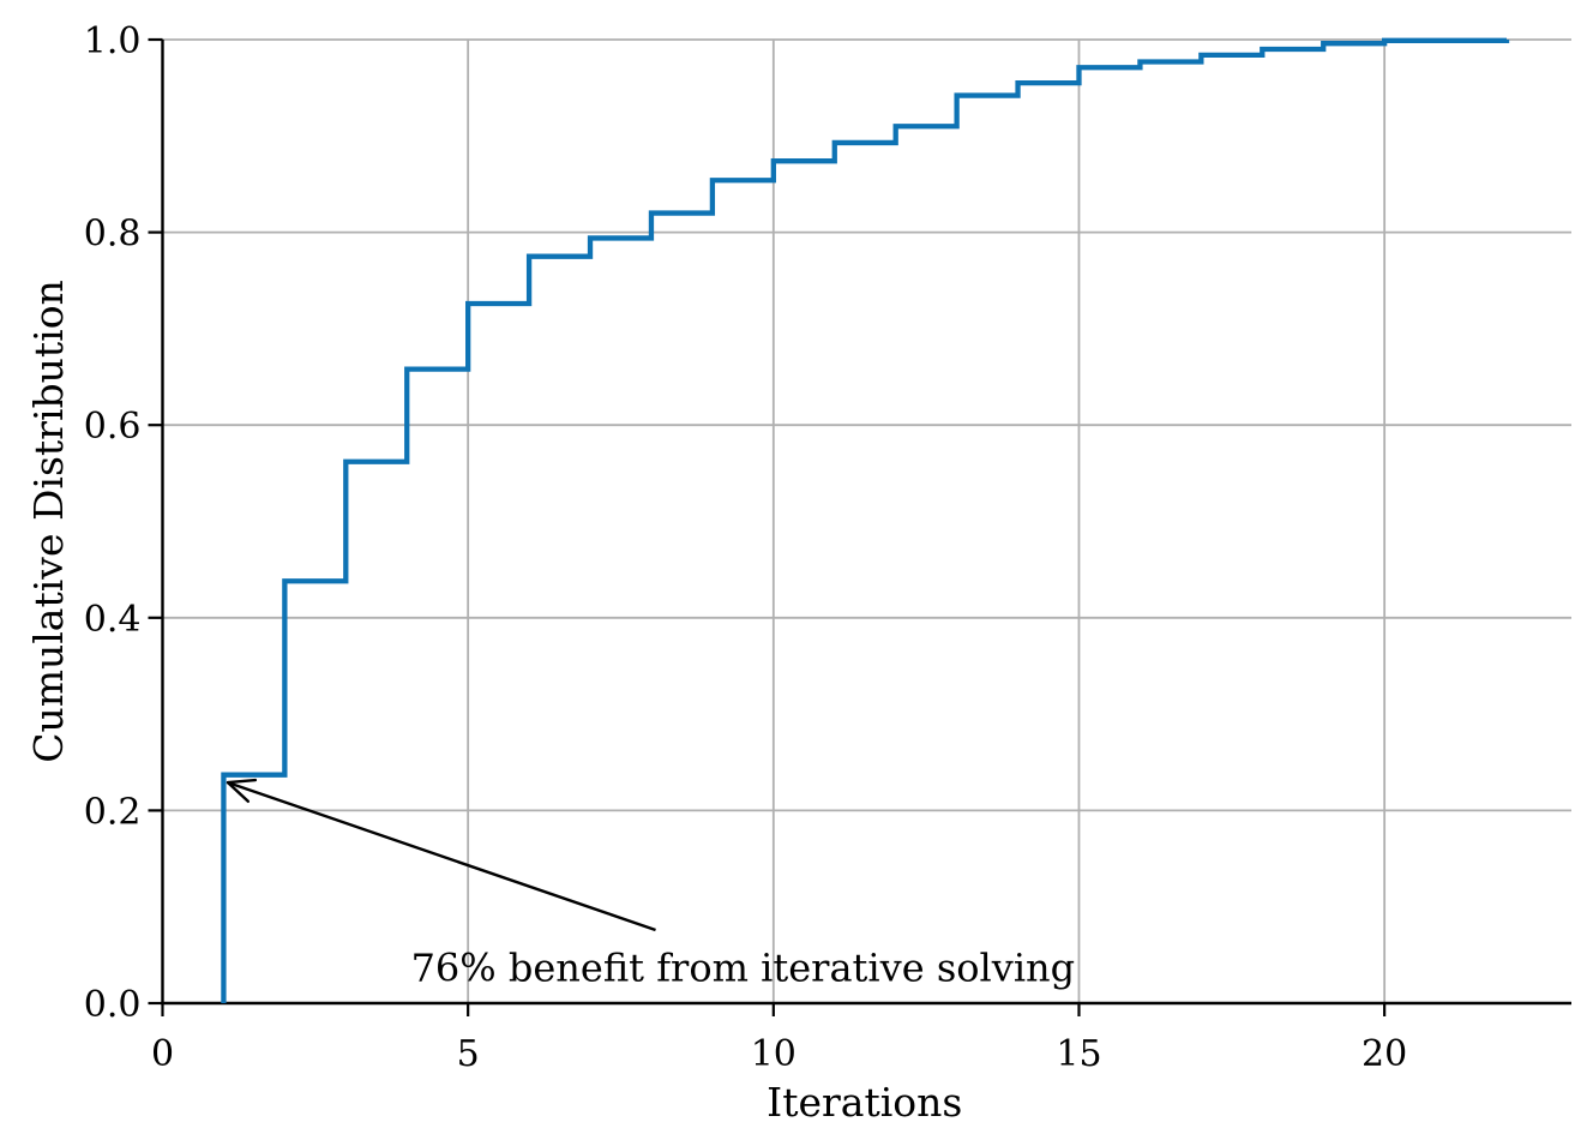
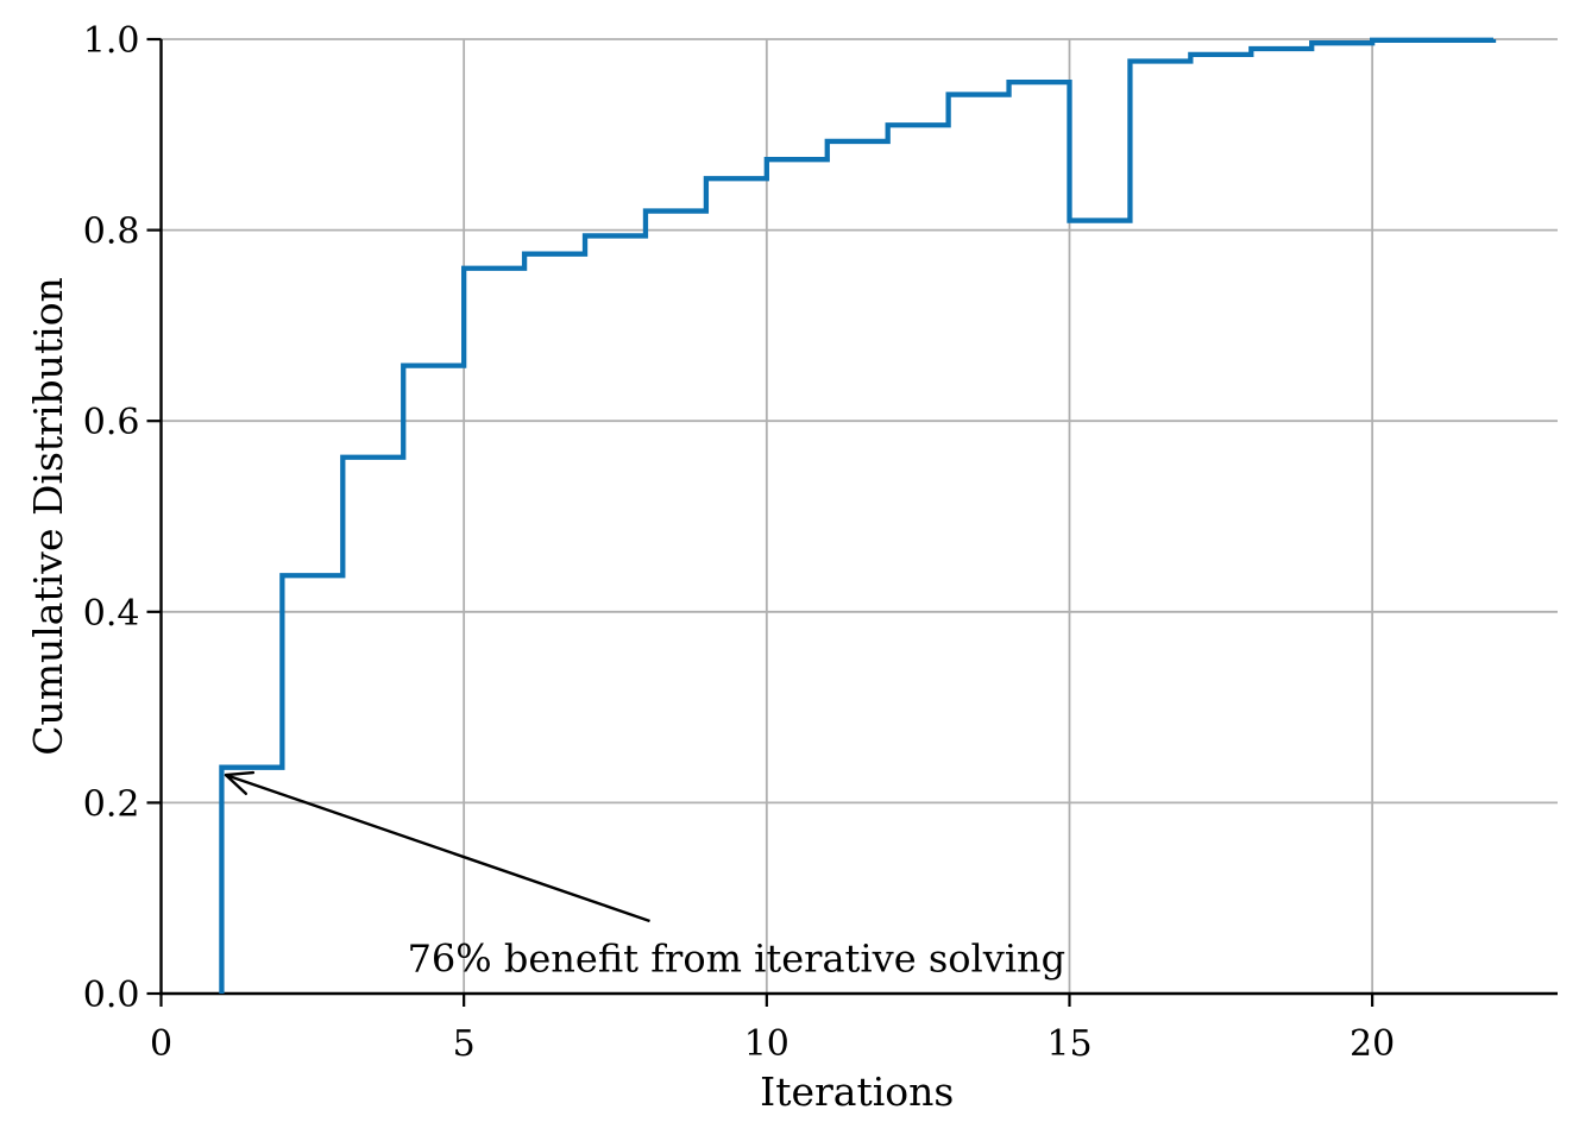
5: 0.73 -> 0.76
15: 0.97 -> 0.81
